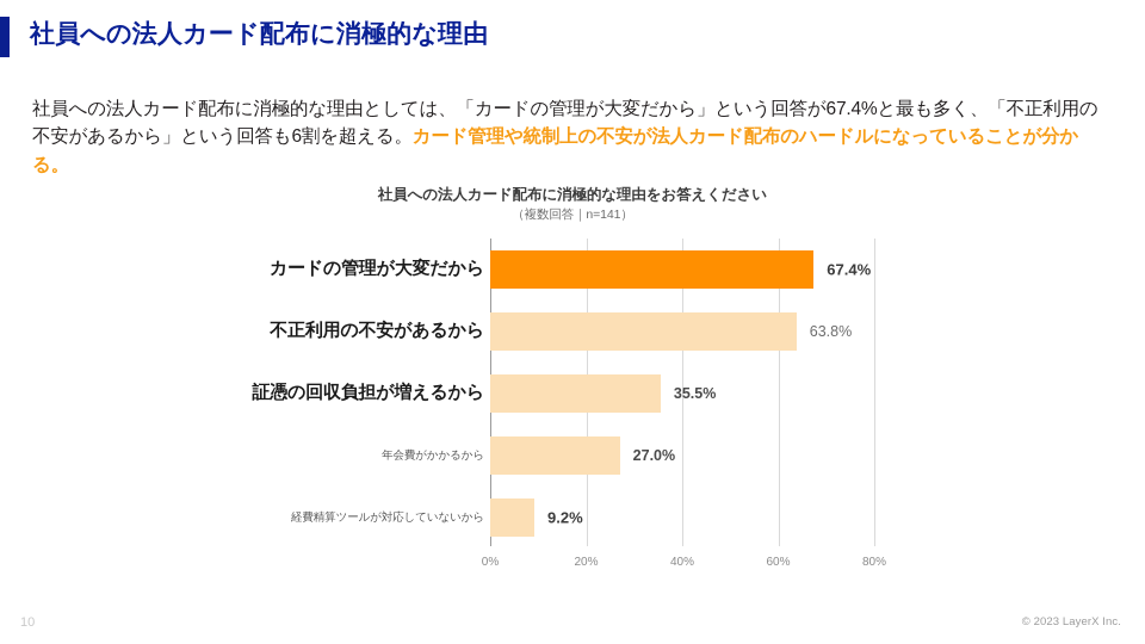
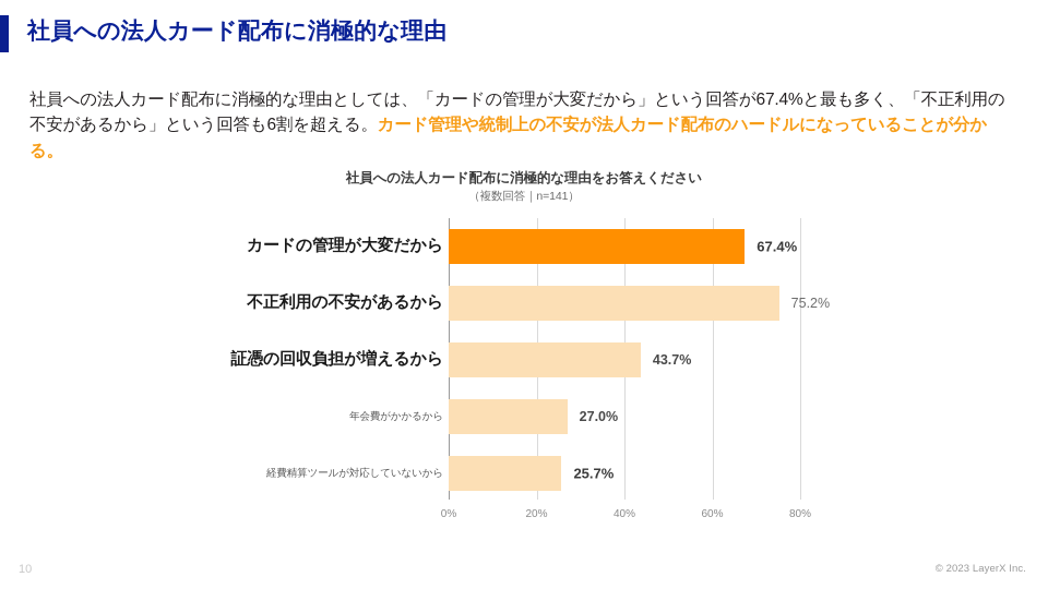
不正利用の不安があるから: 63.8% -> 75.2%
証憑の回収負担が増えるから: 35.5% -> 43.7%
経費精算ツールが対応していないから: 9.2% -> 25.7%
